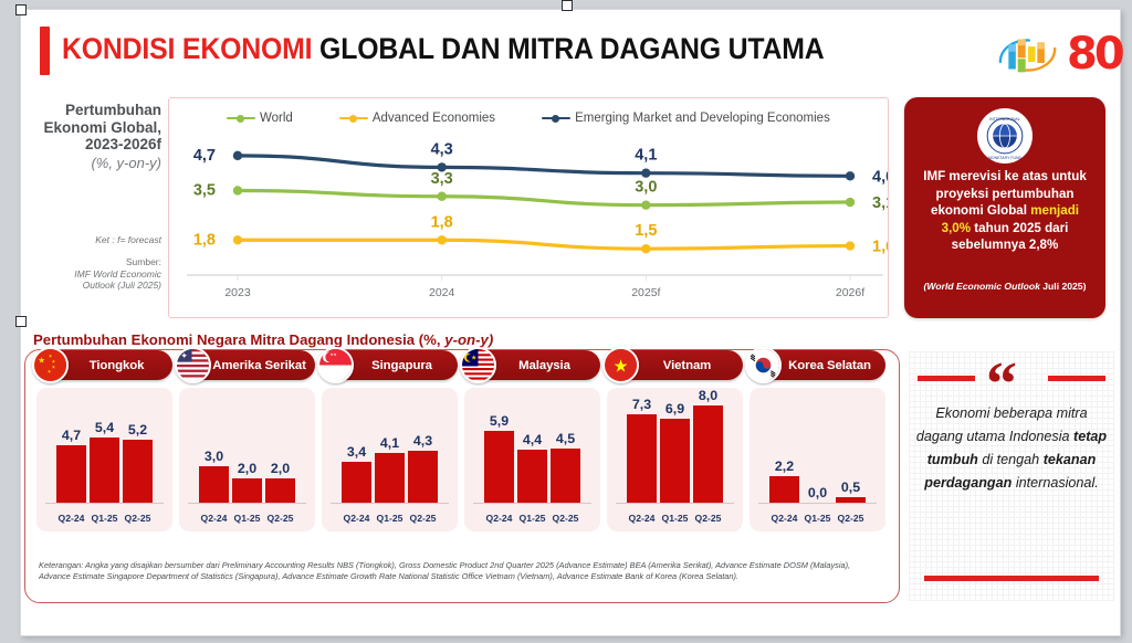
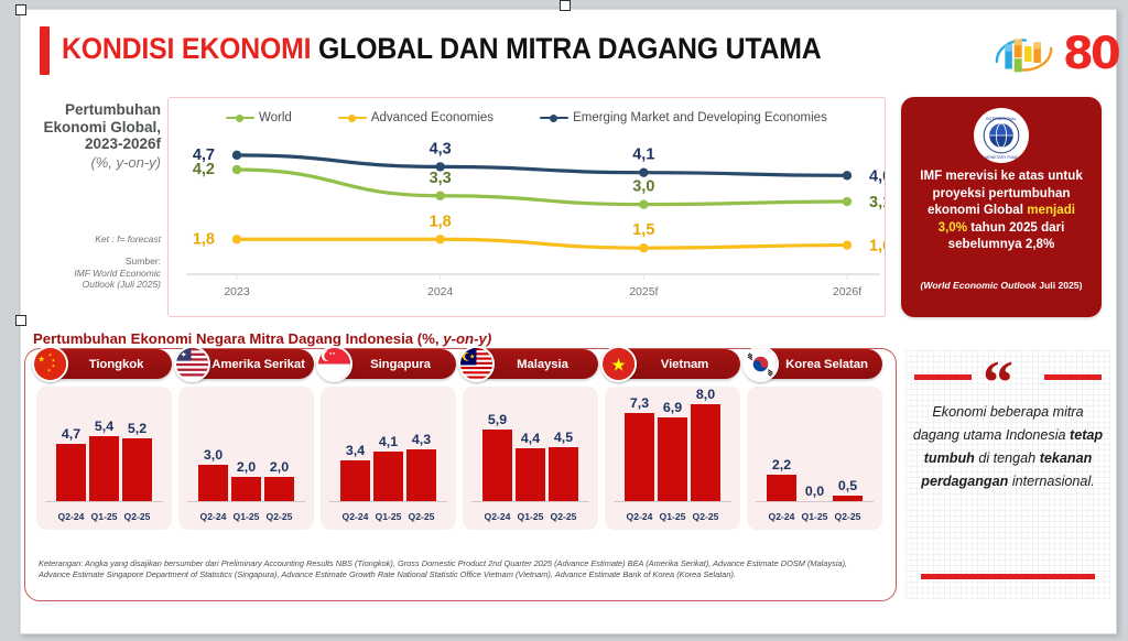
World/2023: 3,5 -> 4,2
